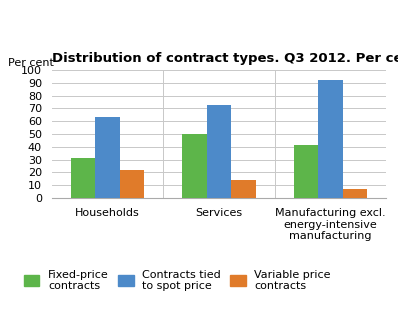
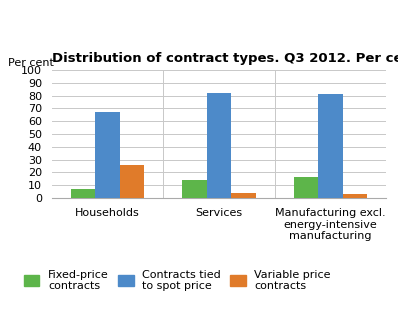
Fixed-price contracts/Households: 31 -> 7
Contracts tied to spot price/Households: 63 -> 67
Variable price contracts/Households: 22 -> 26
Fixed-price contracts/Services: 50 -> 14
Contracts tied to spot price/Services: 73 -> 82
Variable price contracts/Services: 14 -> 4
Fixed-price contracts/Manufacturing excl. energy-intensive manufacturing: 41 -> 16
Contracts tied to spot price/Manufacturing excl. energy-intensive manufacturing: 92 -> 81
Variable price contracts/Manufacturing excl. energy-intensive manufacturing: 7 -> 3
